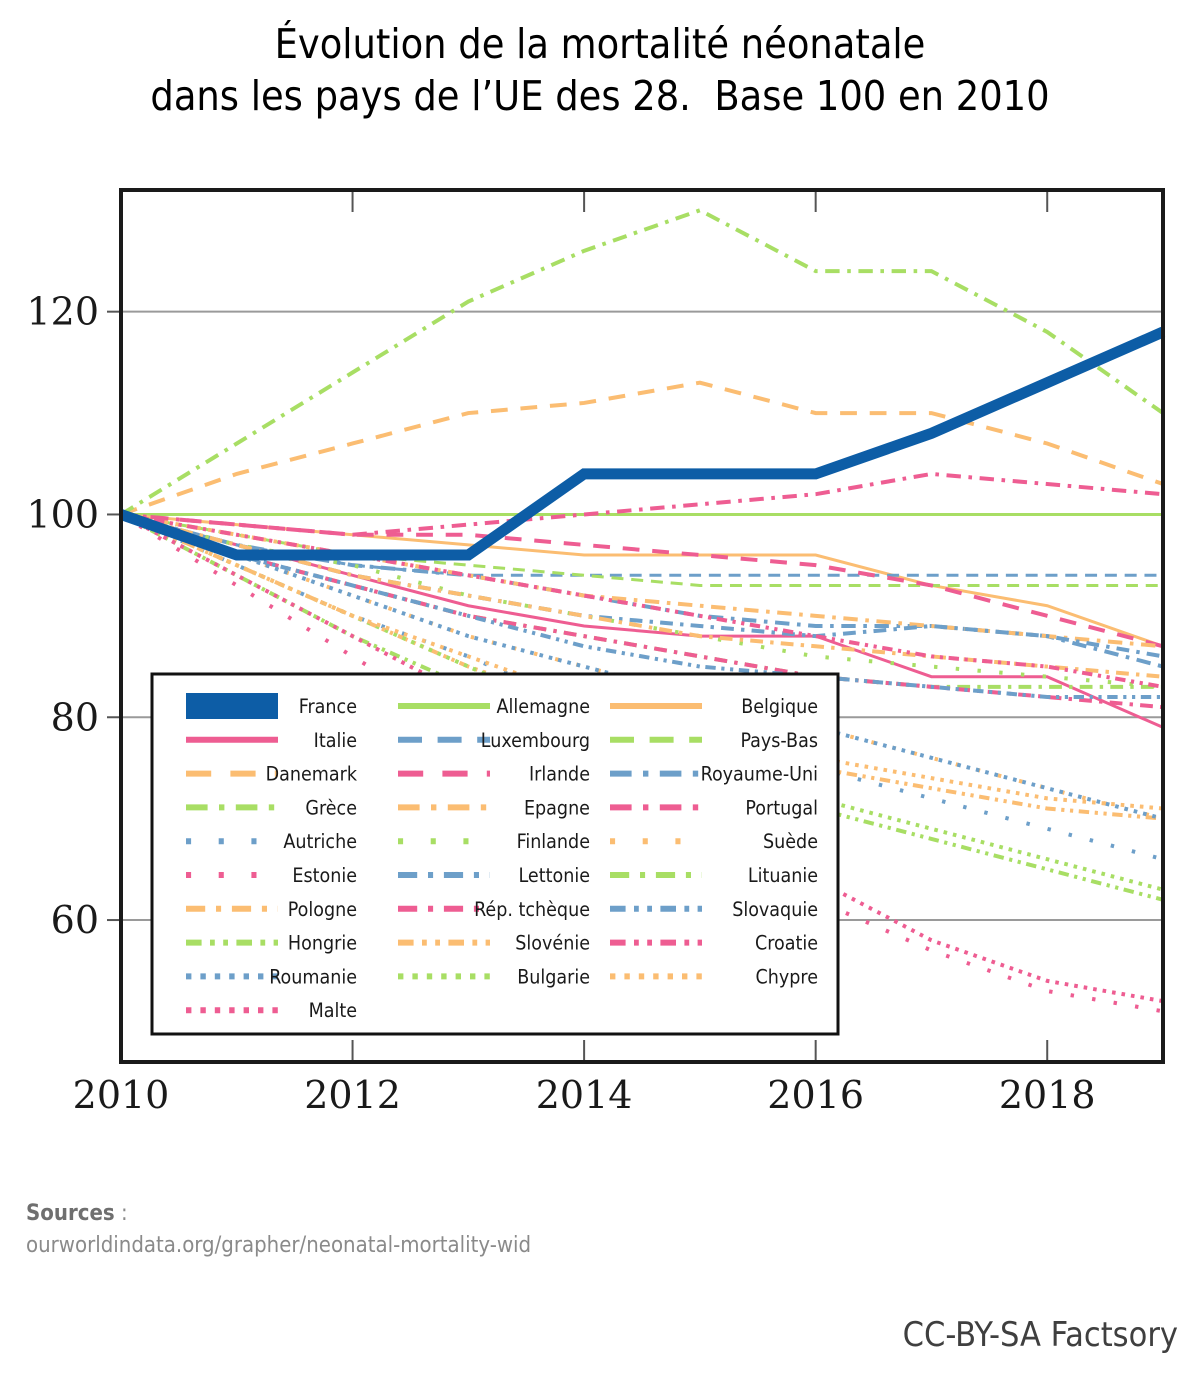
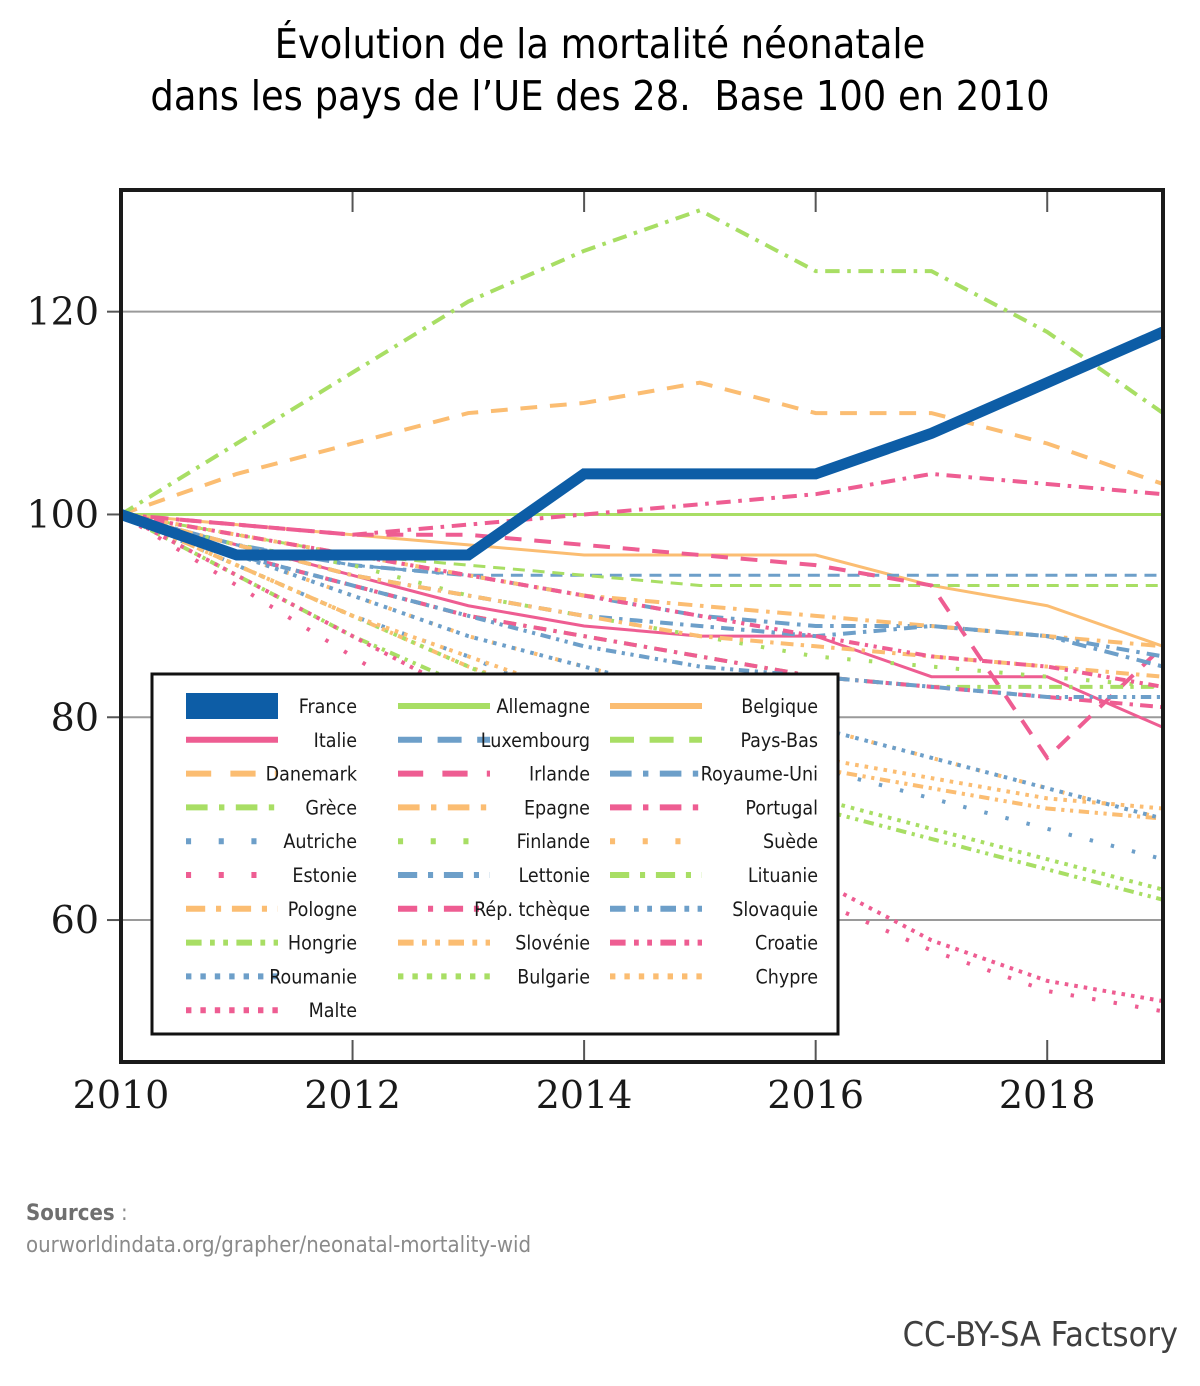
Irlande/2018: 90 -> 76
